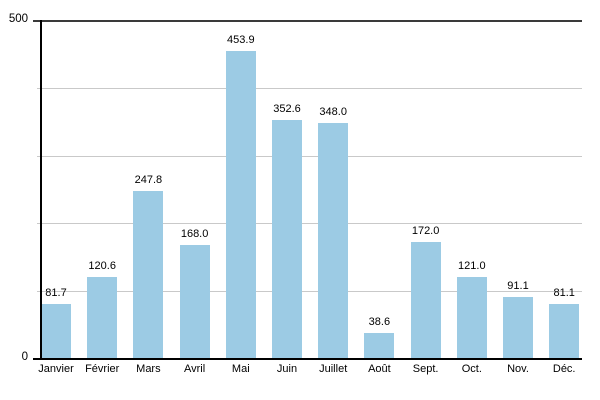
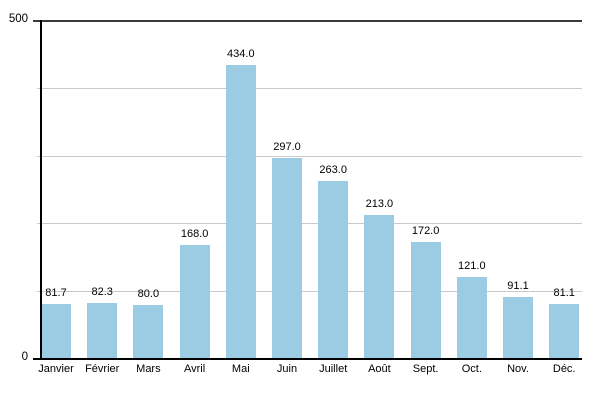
Février: 120.6 -> 82.3
Mars: 247.8 -> 80.0
Mai: 453.9 -> 434.0
Juin: 352.6 -> 297.0
Juillet: 348.0 -> 263.0
Août: 38.6 -> 213.0
